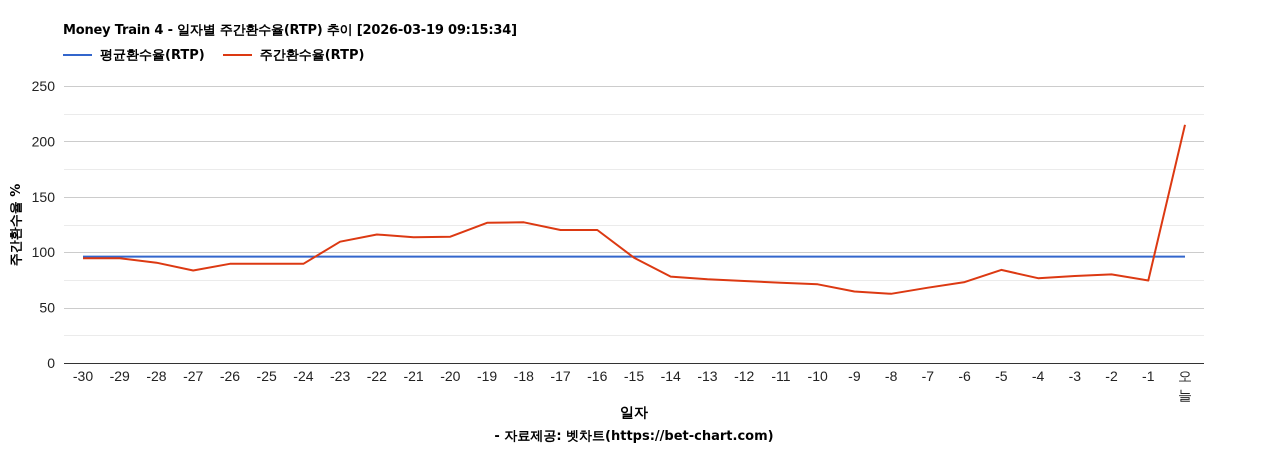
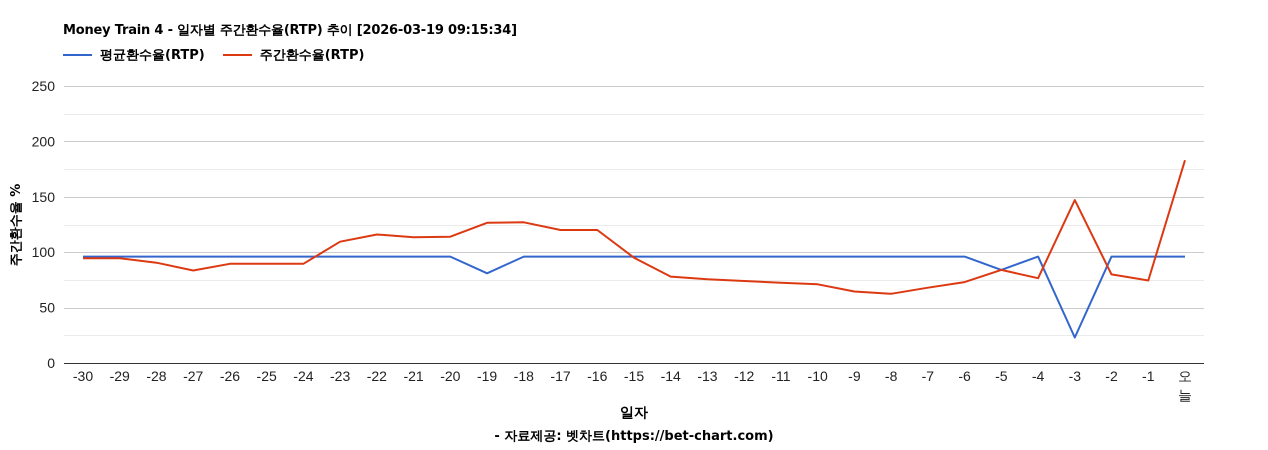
평균환수율(RTP)/-19: 96 -> 81
평균환수율(RTP)/-5: 96 -> 84
평균환수율(RTP)/-3: 96 -> 23
주간환수율(RTP)/-3: 78 -> 147
주간환수율(RTP)/오늘: 215 -> 183
